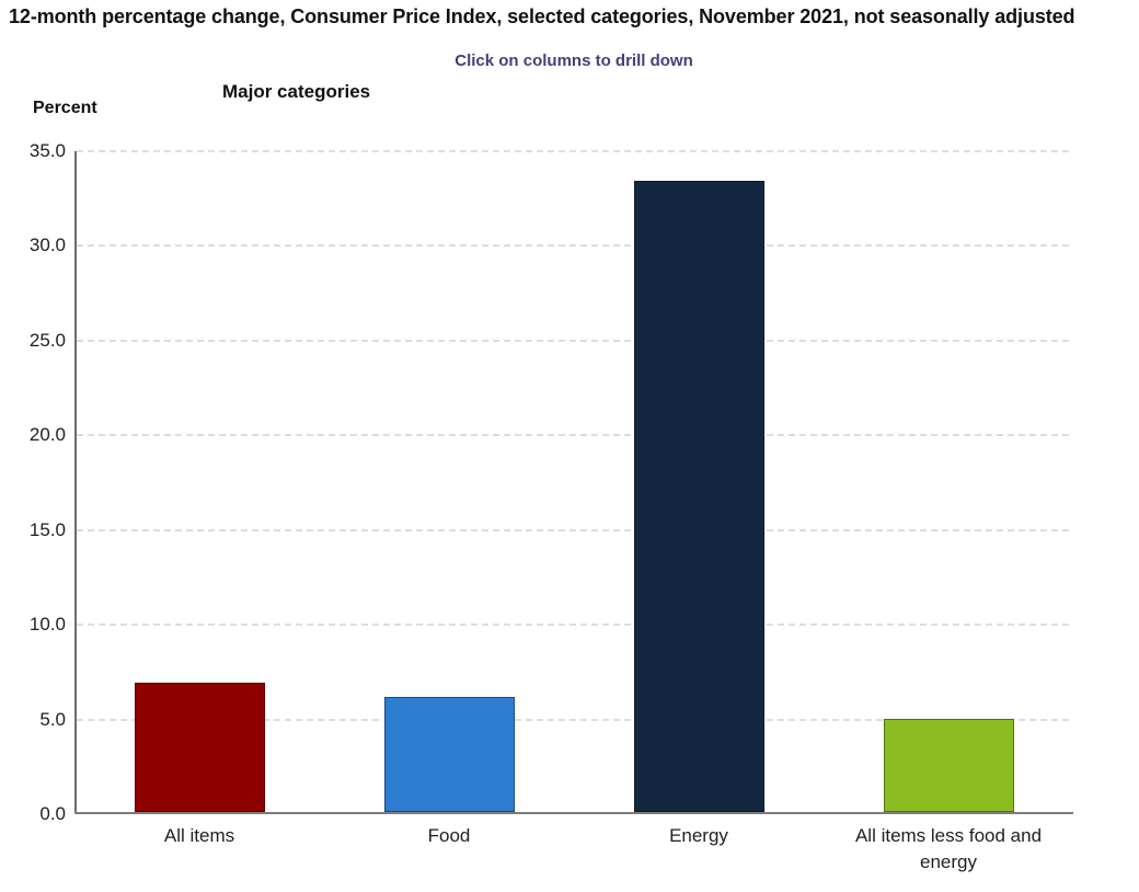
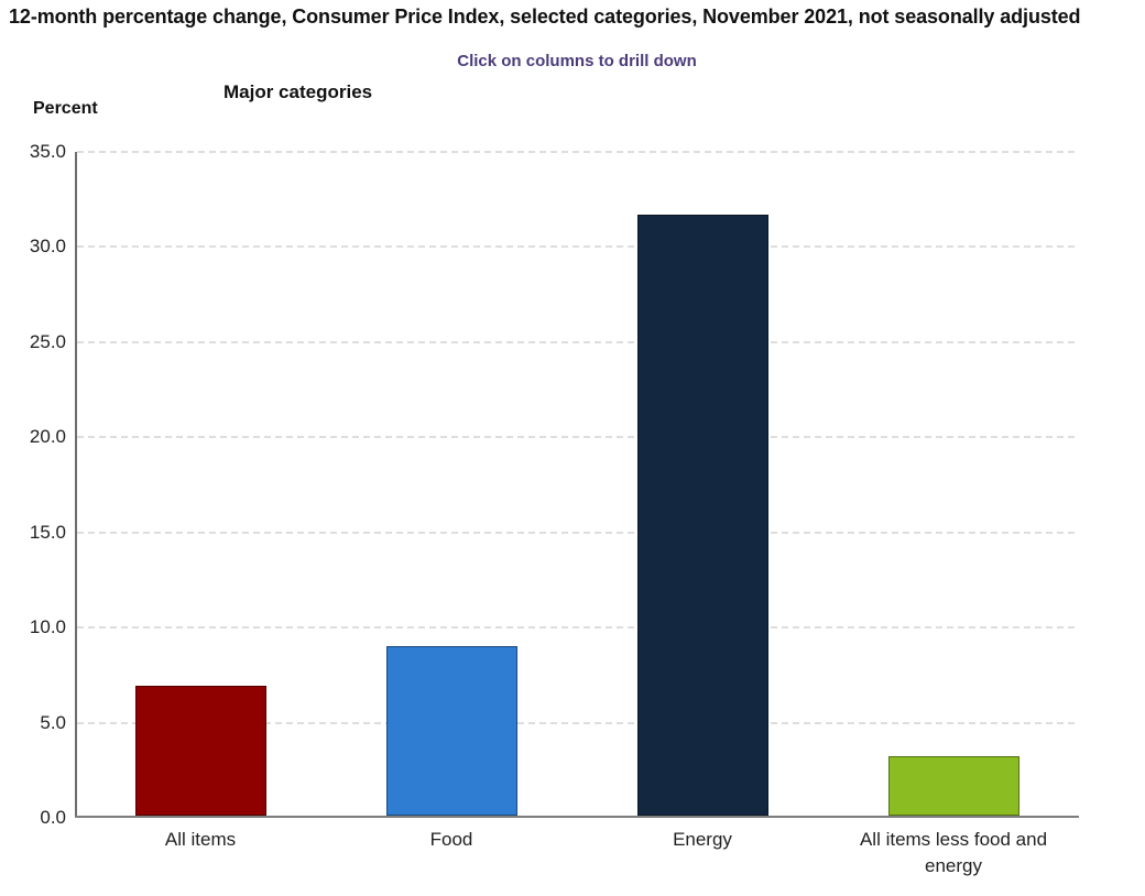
Food: 6.1 -> 8.9
Energy: 33.3 -> 31.6
All items less food and energy: 4.9 -> 3.1
